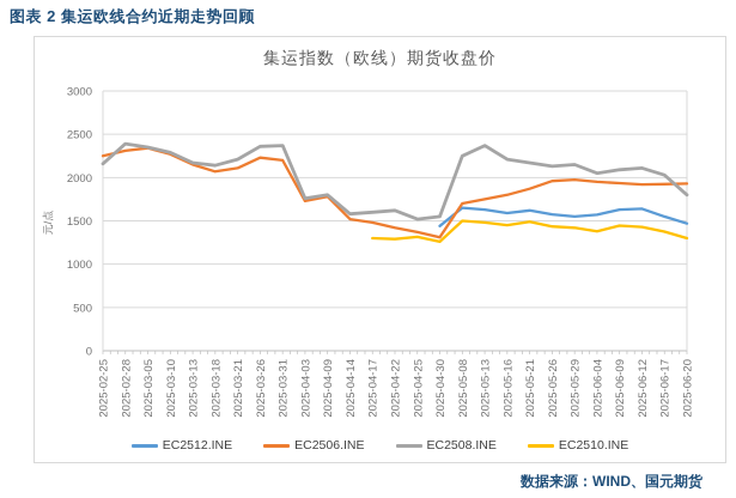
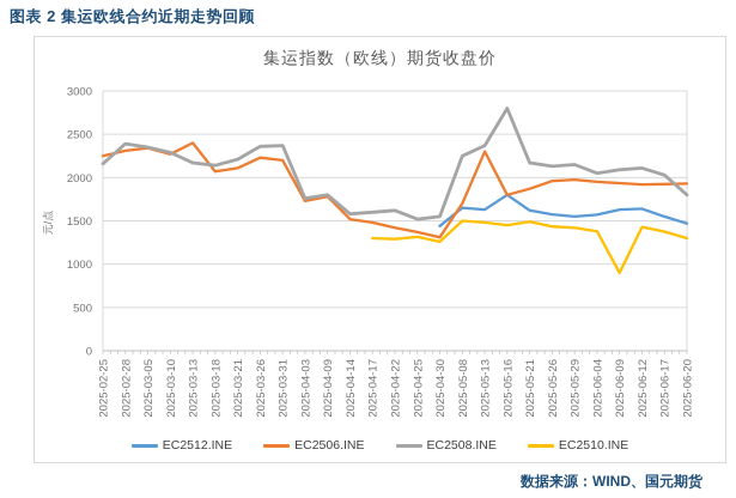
EC2506.INE/2025-03-13: 2200 -> 2400
EC2506.INE/2025-05-13: 1800 -> 2300
EC2512.INE/2025-05-16: 1600 -> 1800
EC2508.INE/2025-05-16: 2200 -> 2800
EC2510.INE/2025-06-09: 1400 -> 900
